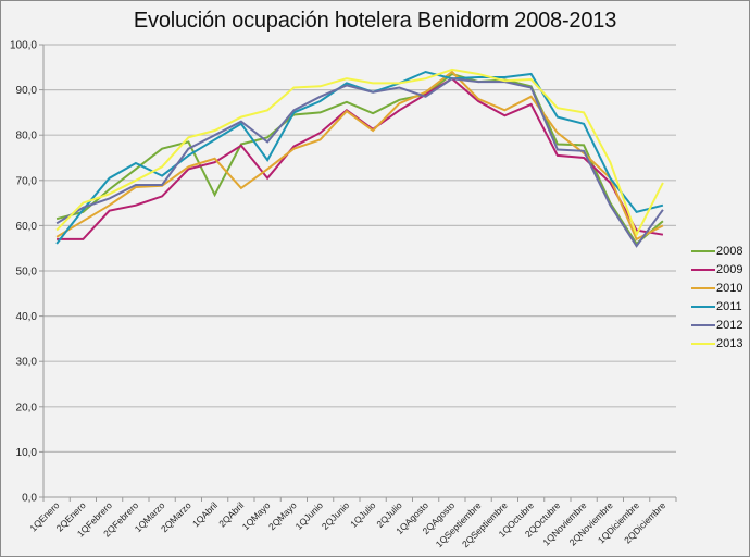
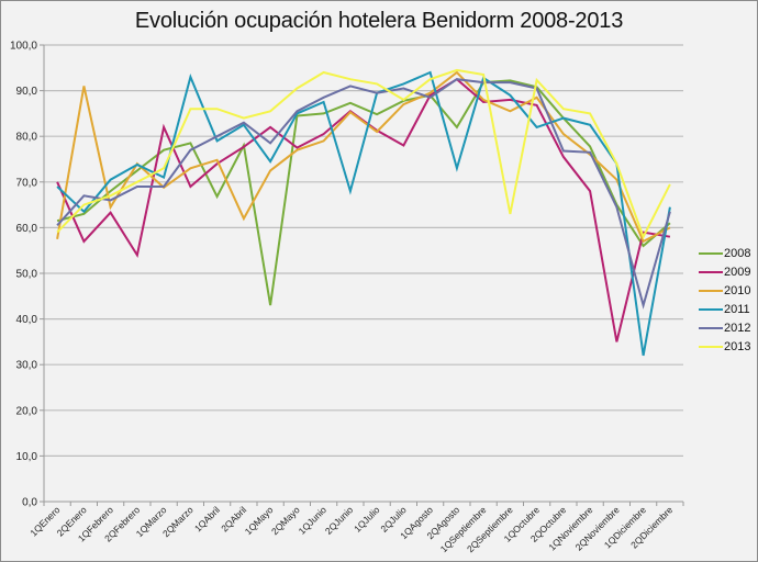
2009/1QEnero: 57 -> 70
2011/1QEnero: 56 -> 69
2010/2QEnero: 61 -> 91
2012/2QEnero: 64 -> 67
2009/2QFebrero: 64 -> 54
2010/2QFebrero: 68 -> 74
2009/1QMarzo: 66 -> 82
2009/2QMarzo: 72 -> 69
2011/2QMarzo: 76 -> 93
2013/2QMarzo: 80 -> 86
2013/1QAbril: 81 -> 86
2010/2QAbril: 68 -> 62
2008/1QMayo: 80 -> 43
2009/1QMayo: 70 -> 82
2013/1QJunio: 91 -> 94
2011/2QJunio: 92 -> 68
2009/2QJulio: 86 -> 78
2013/2QJulio: 92 -> 88
2008/2QAgosto: 94 -> 82
2011/2QAgosto: 92 -> 73
2009/2QSeptiembre: 84 -> 88
2011/2QSeptiembre: 93 -> 89
2013/2QSeptiembre: 92 -> 63
2011/1QOctubre: 94 -> 82
2008/2QOctubre: 78 -> 84
2009/1QNoviembre: 75 -> 68
2009/2QNoviembre: 70 -> 35
2011/2QNoviembre: 70 -> 74
2011/1QDiciembre: 63 -> 32
2012/1QDiciembre: 56 -> 43
